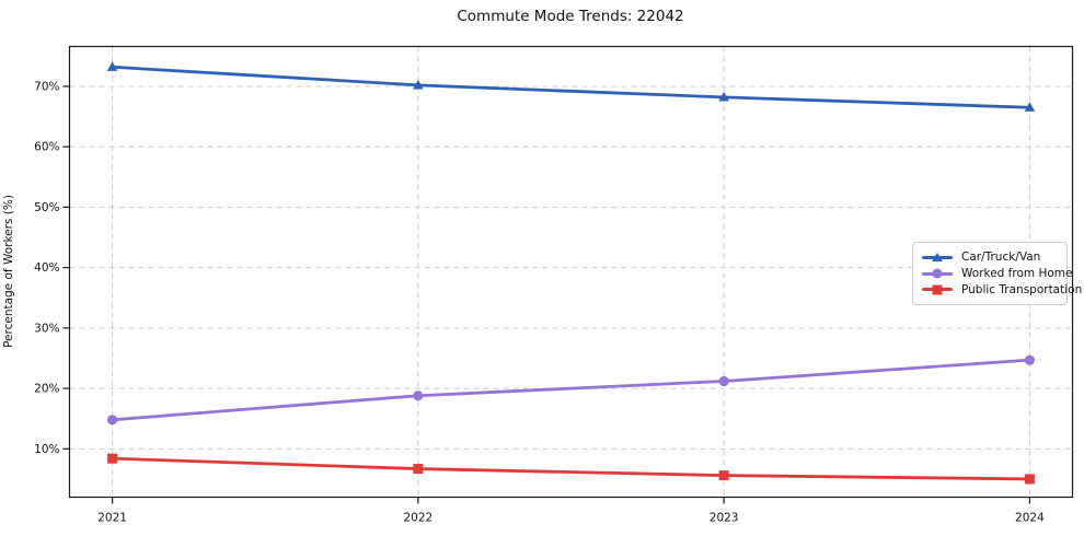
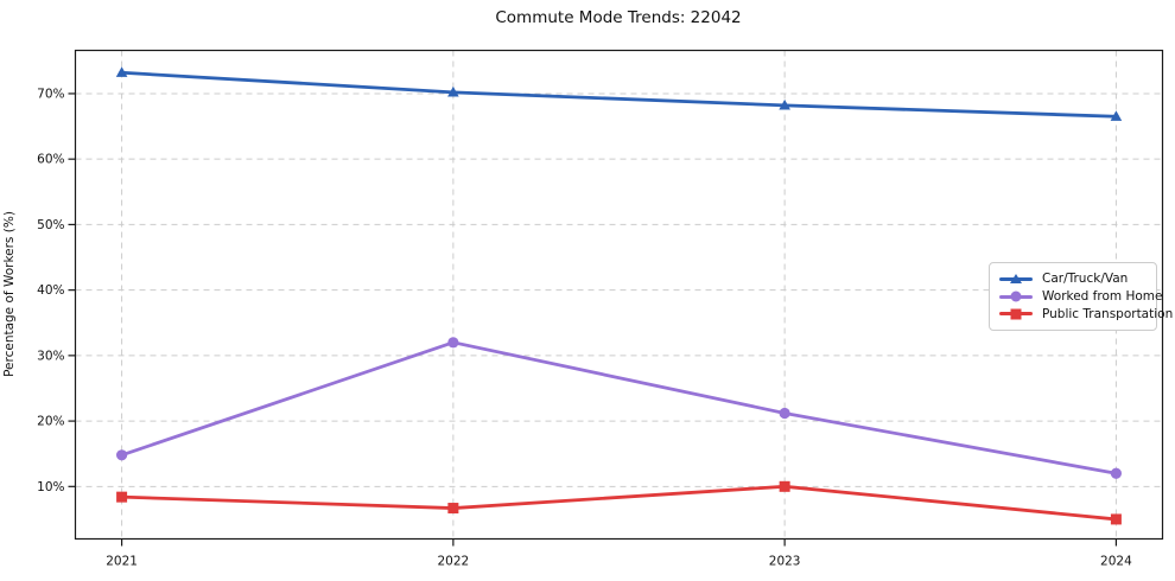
Worked from Home/2022: 19% -> 32%
Public Transportation/2023: 6% -> 10%
Worked from Home/2024: 25% -> 12%
